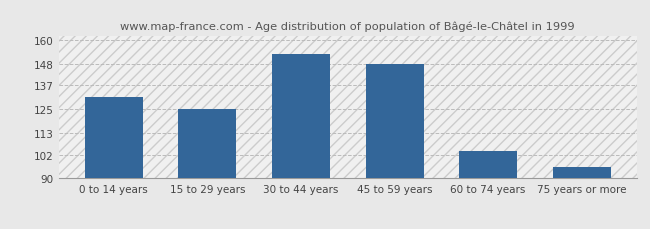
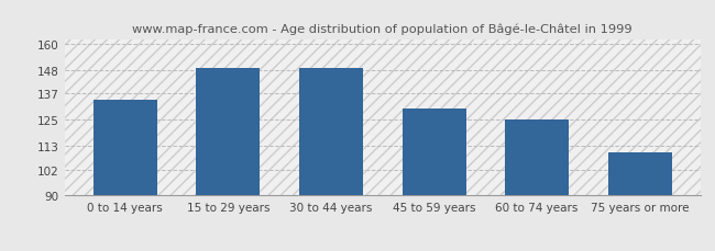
0 to 14 years: 131 -> 134
15 to 29 years: 125 -> 149
30 to 44 years: 153 -> 149
45 to 59 years: 148 -> 130
60 to 74 years: 104 -> 125
75 years or more: 96 -> 110
